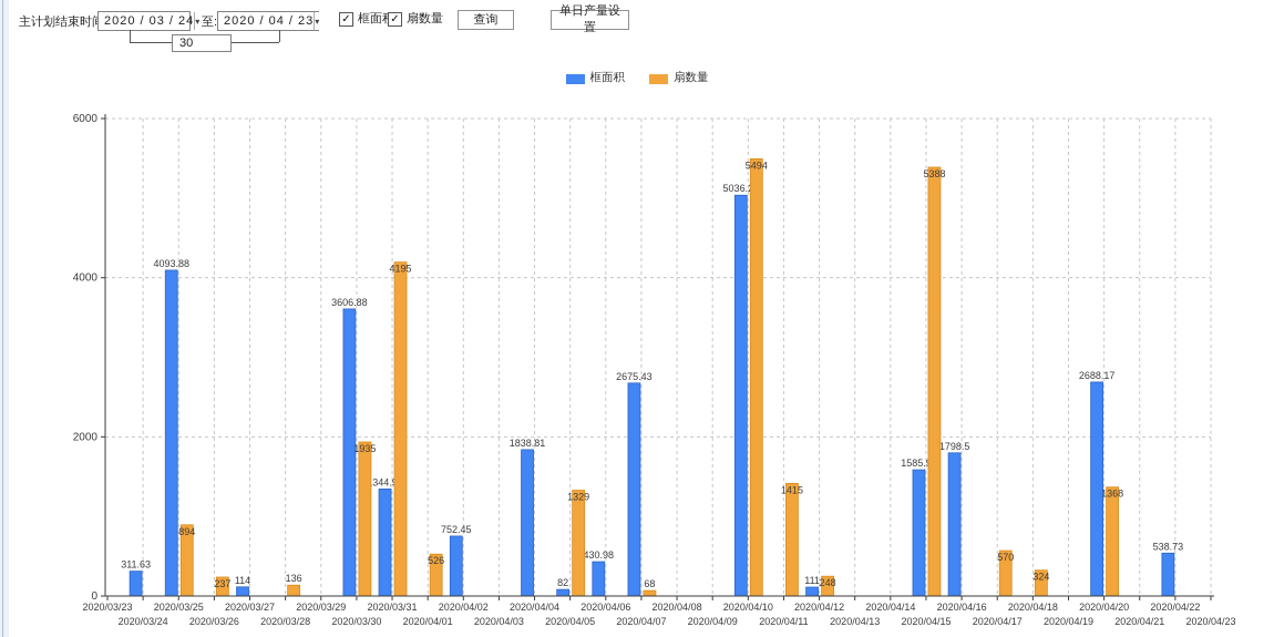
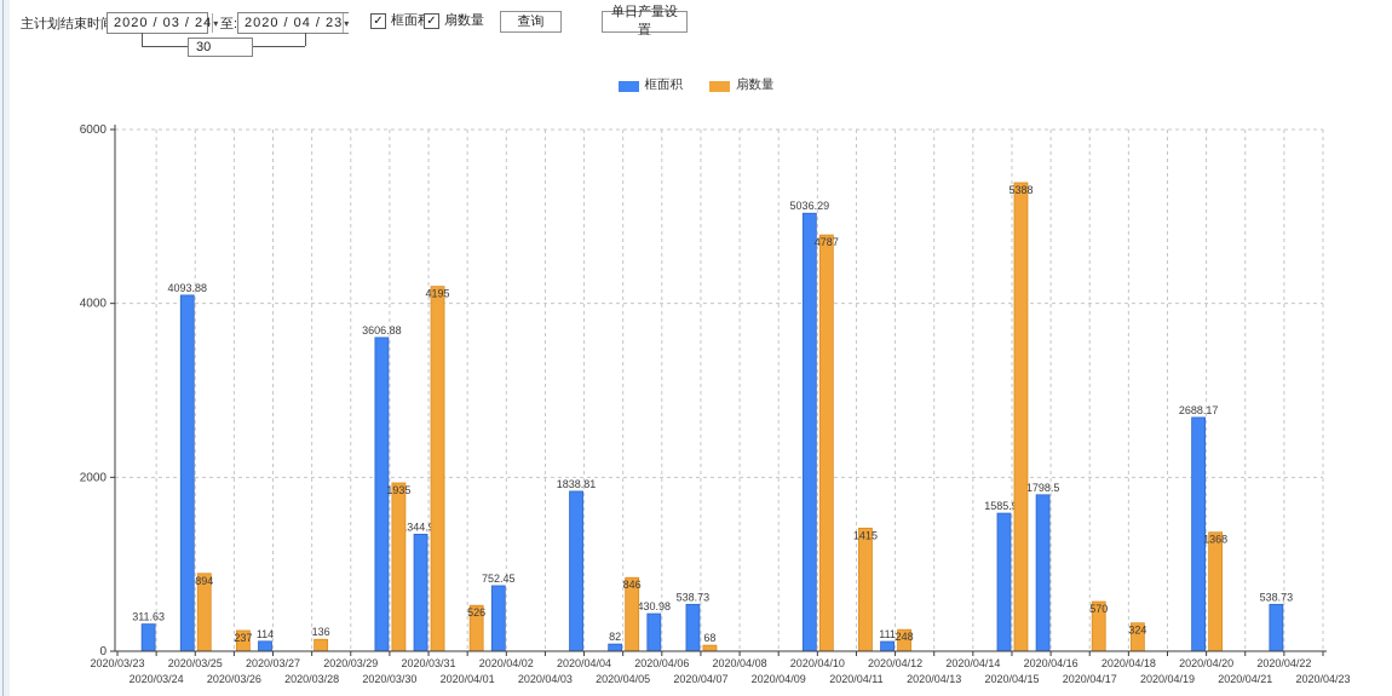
扇数量/2020/04/05: 1329 -> 846
框面积/2020/04/07: 2675.43 -> 538.73
扇数量/2020/04/10: 5494 -> 4787
